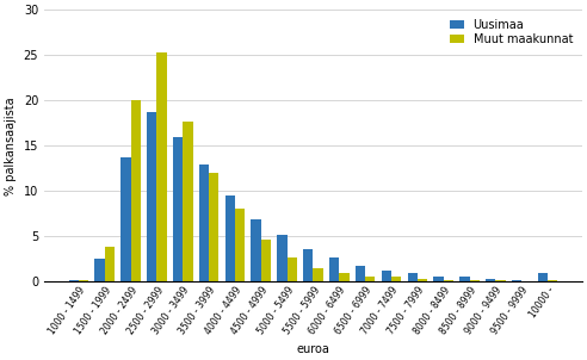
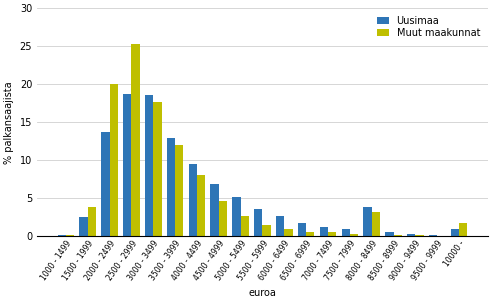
Uusimaa/3000 - 3499: 16.0 -> 18.6
Uusimaa/8000 - 8499: 0.6 -> 3.8
Muut maakunnat/8000 - 8499: 0.2 -> 3.2
Muut maakunnat/10000 -: 0.1 -> 1.8
